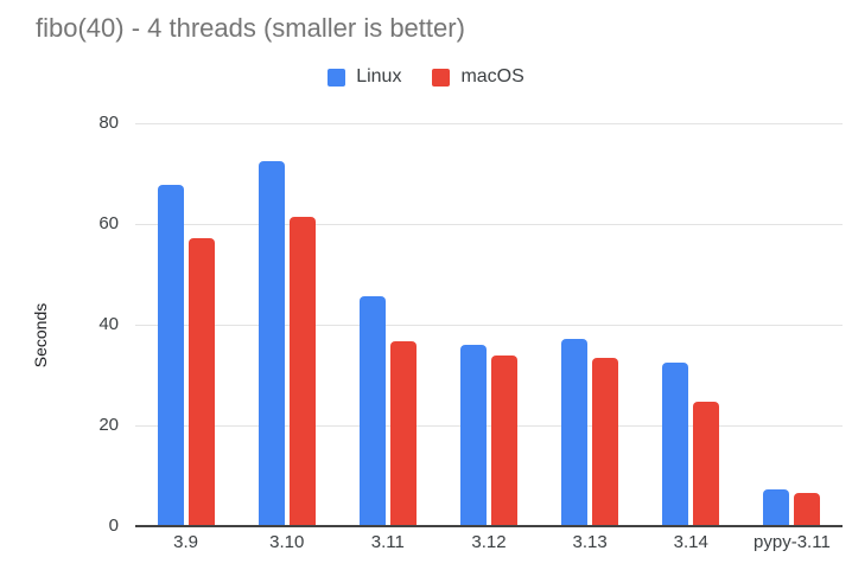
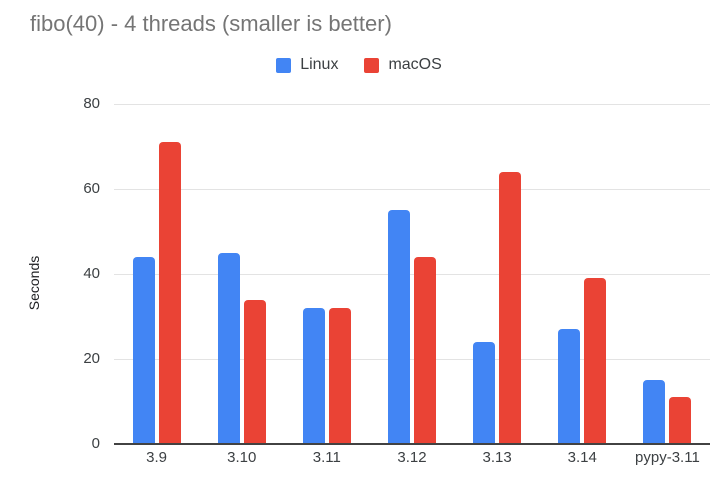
Linux/3.9: 68 -> 44
macOS/3.9: 57 -> 71
Linux/3.10: 72 -> 45
macOS/3.10: 62 -> 34
Linux/3.11: 46 -> 32
macOS/3.11: 37 -> 32
Linux/3.12: 36 -> 55
macOS/3.12: 34 -> 44
Linux/3.13: 37 -> 24
macOS/3.13: 33 -> 64
Linux/3.14: 32 -> 27
macOS/3.14: 25 -> 39
Linux/pypy-3.11: 7 -> 15
macOS/pypy-3.11: 6 -> 11
